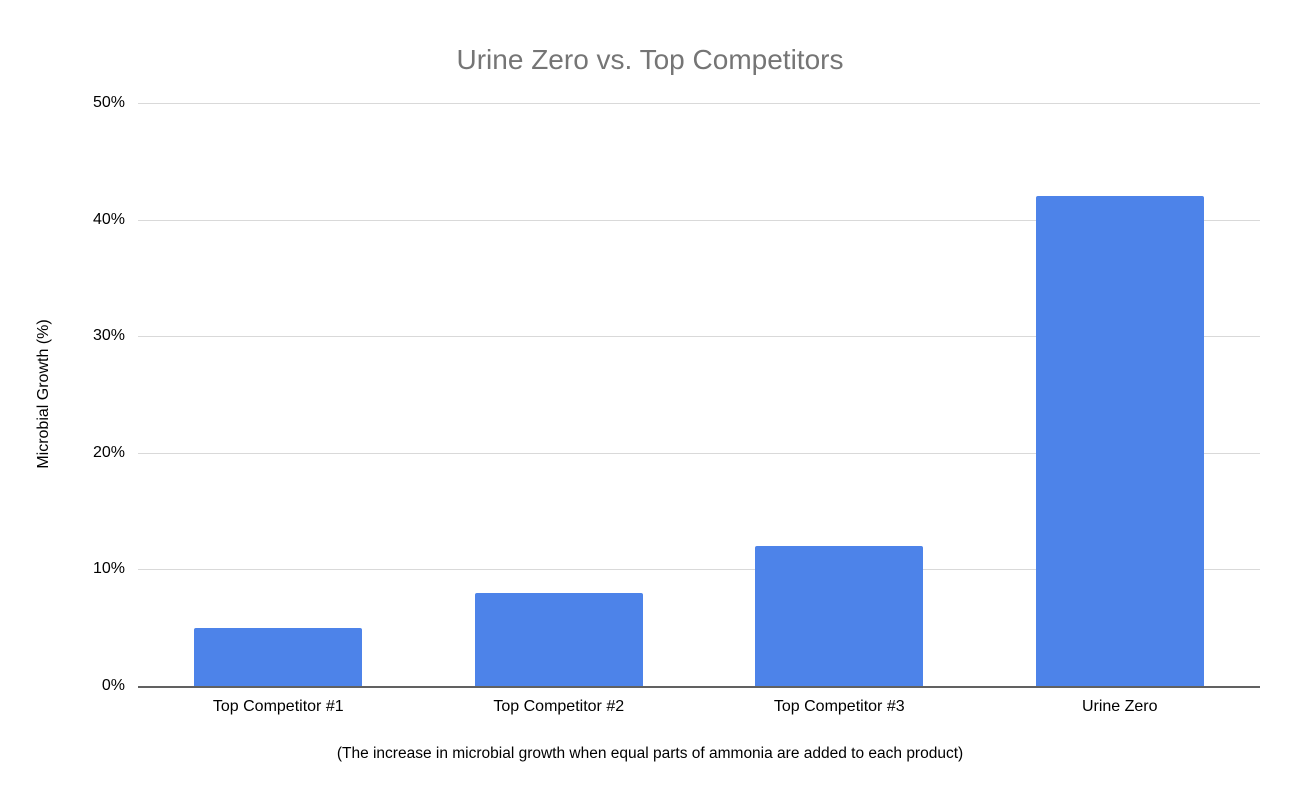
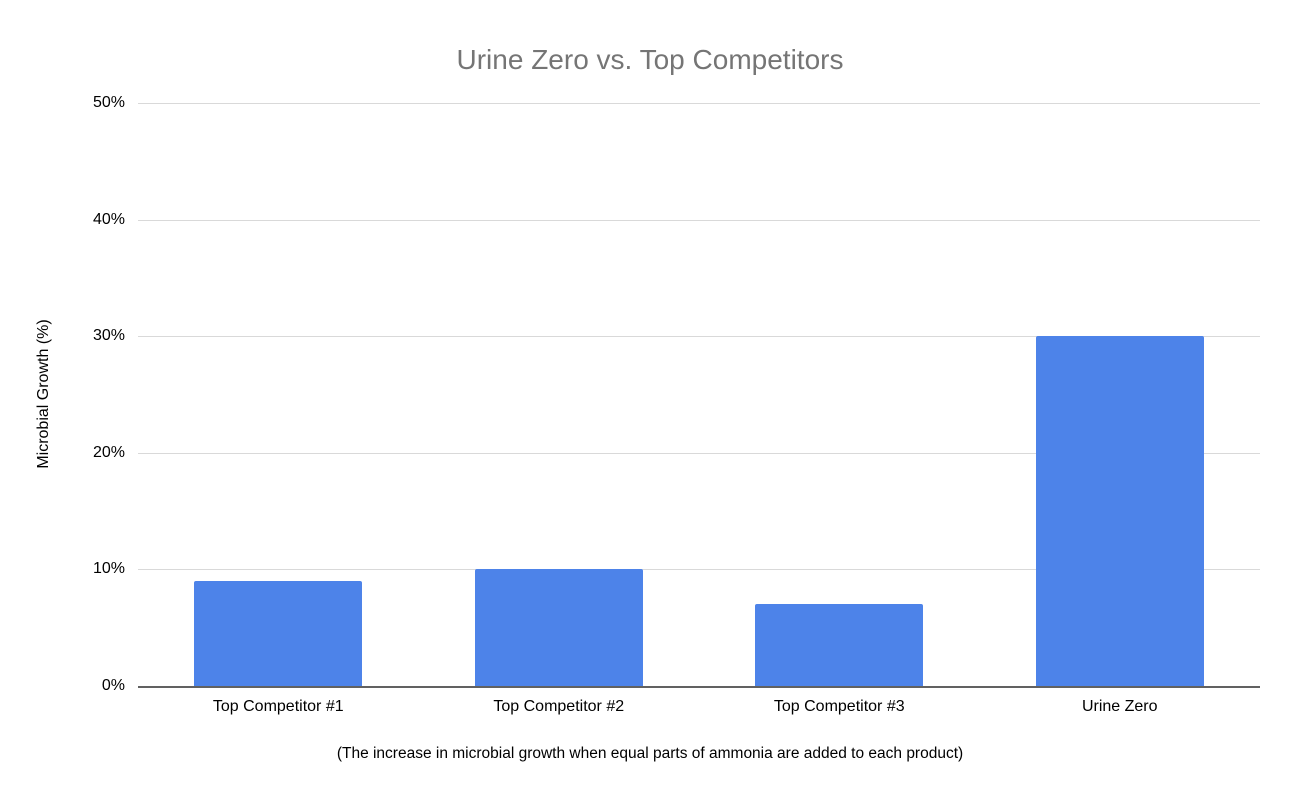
Top Competitor #1: 5% -> 9%
Top Competitor #2: 8% -> 10%
Top Competitor #3: 12% -> 7%
Urine Zero: 42% -> 30%
